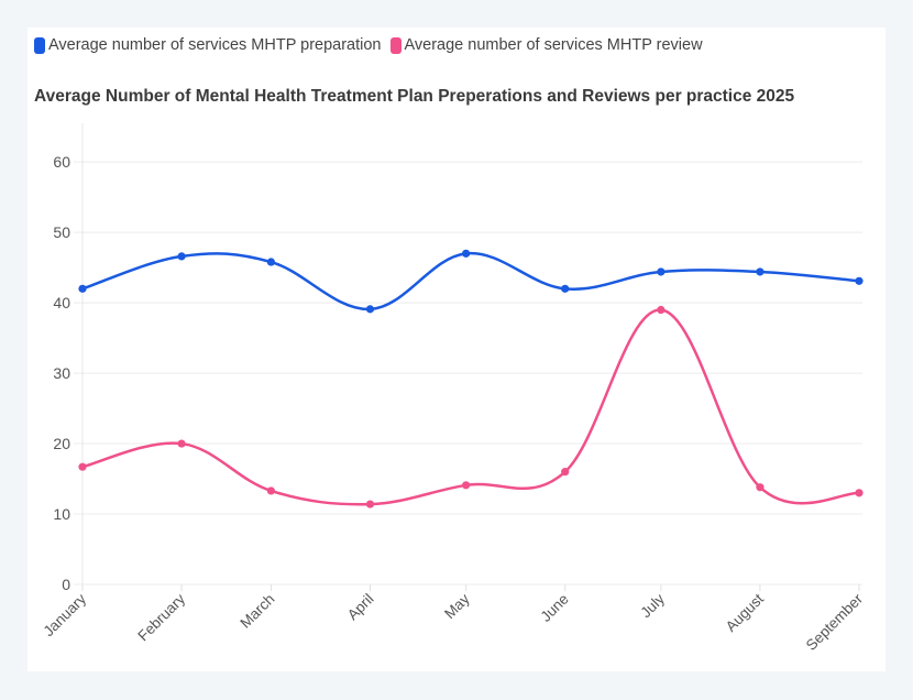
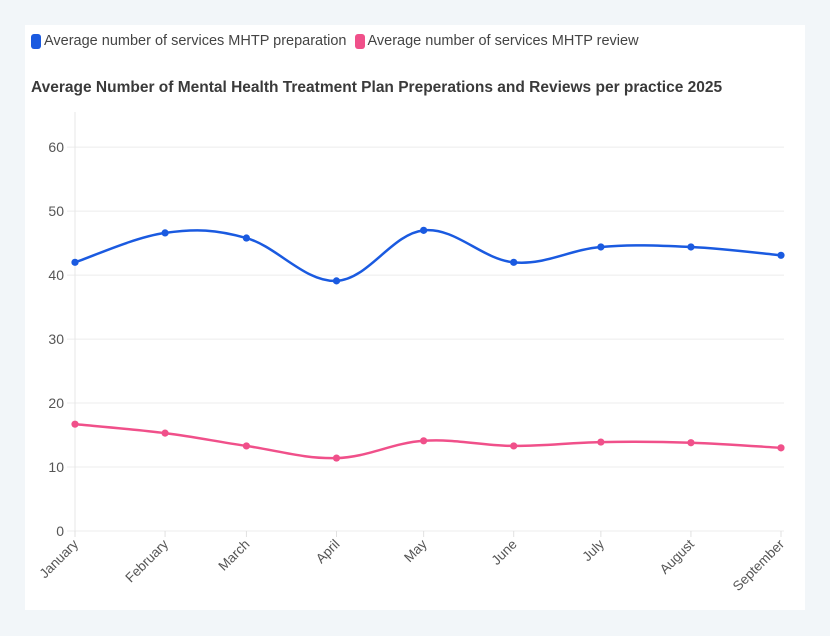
Average number of services MHTP review/February: 20 -> 15
Average number of services MHTP review/June: 16 -> 13
Average number of services MHTP review/July: 39 -> 14
